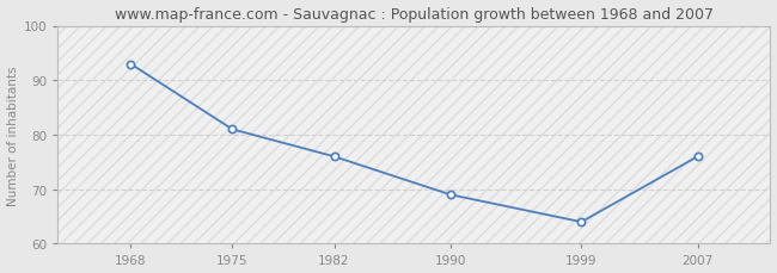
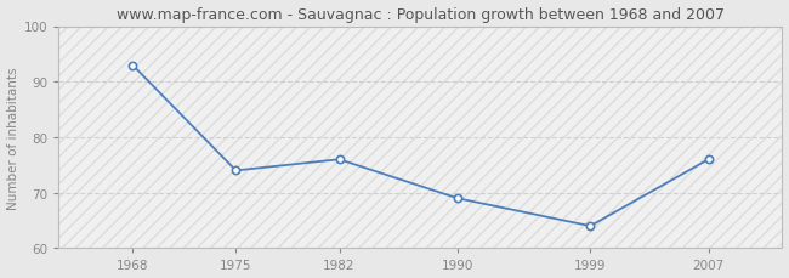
1975: 81 -> 74
